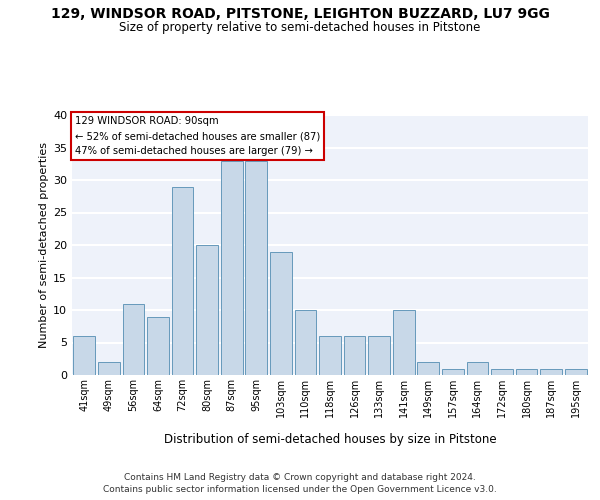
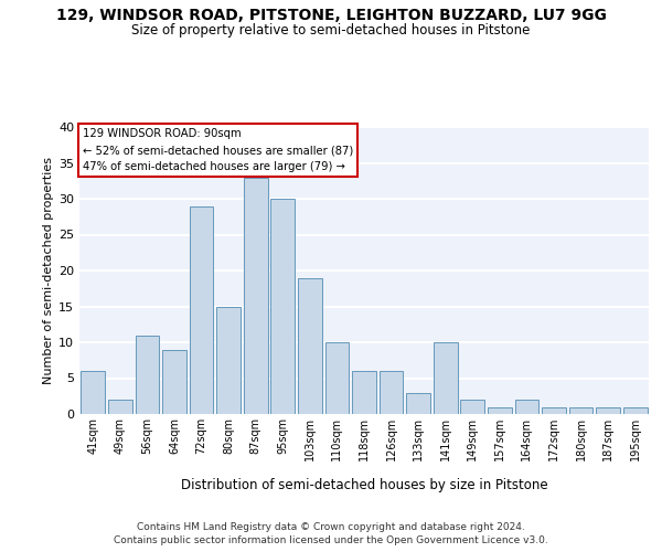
80sqm: 20 -> 15
95sqm: 33 -> 30
133sqm: 6 -> 3
